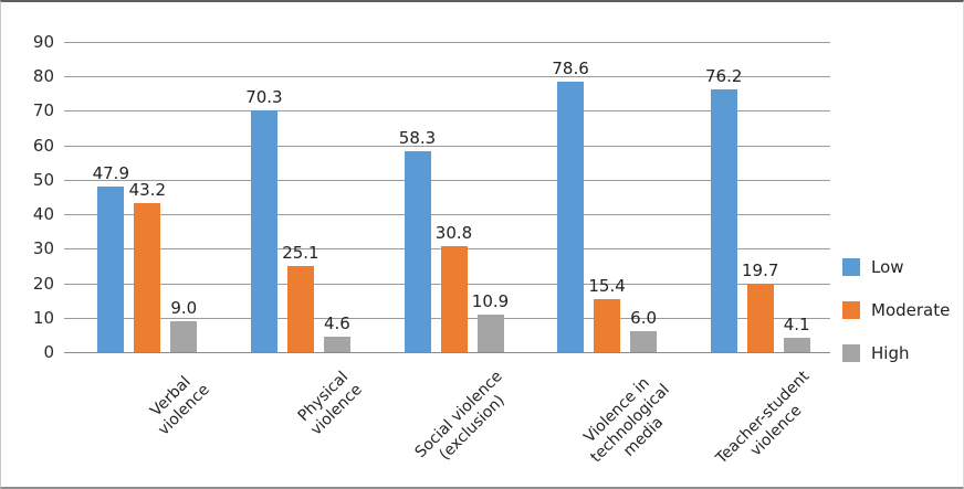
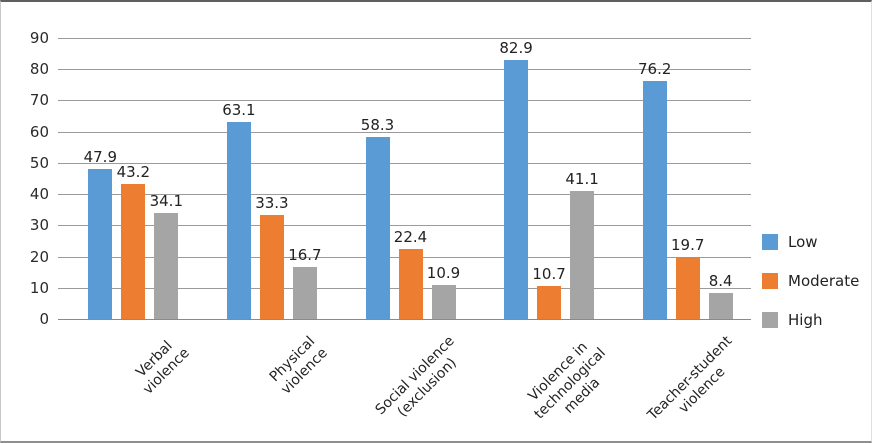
High/Verbal violence: 9.0 -> 34.1
Low/Physical violence: 70.3 -> 63.1
Moderate/Physical violence: 25.1 -> 33.3
High/Physical violence: 4.6 -> 16.7
Moderate/Social violence (exclusion): 30.8 -> 22.4
Low/Violence in technological media: 78.6 -> 82.9
Moderate/Violence in technological media: 15.4 -> 10.7
High/Violence in technological media: 6.0 -> 41.1
High/Teacher-student violence: 4.1 -> 8.4
